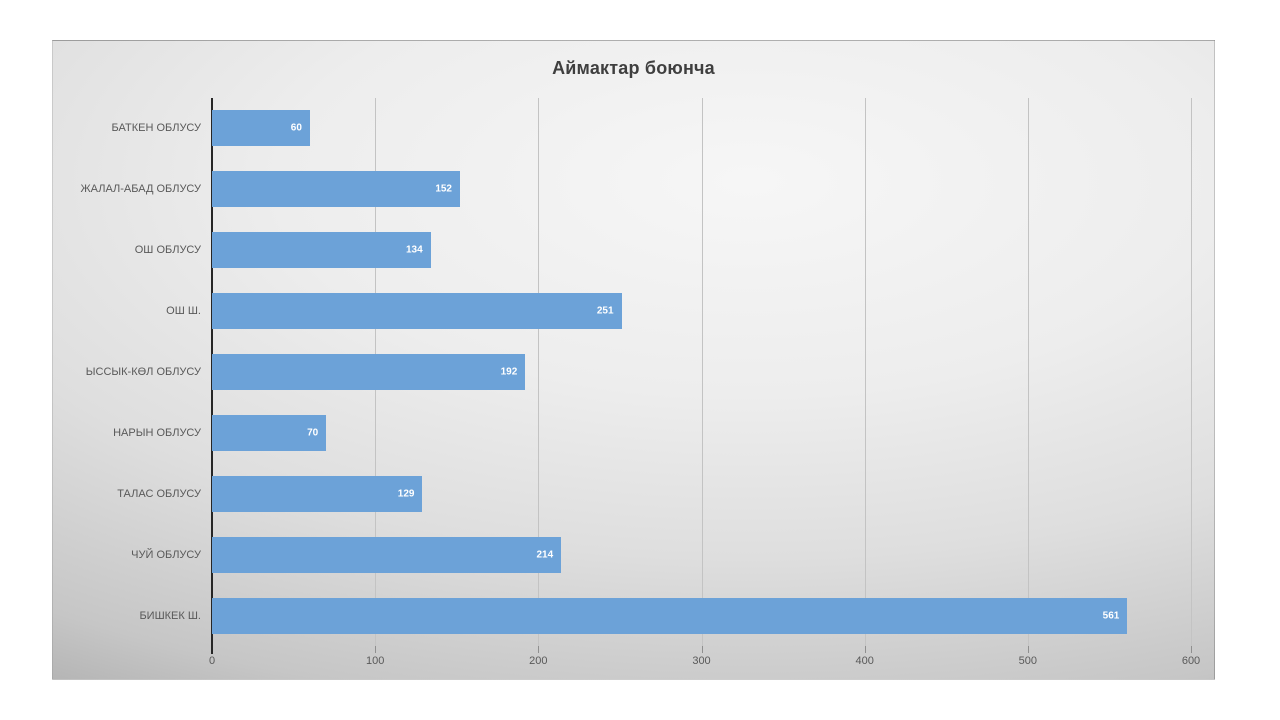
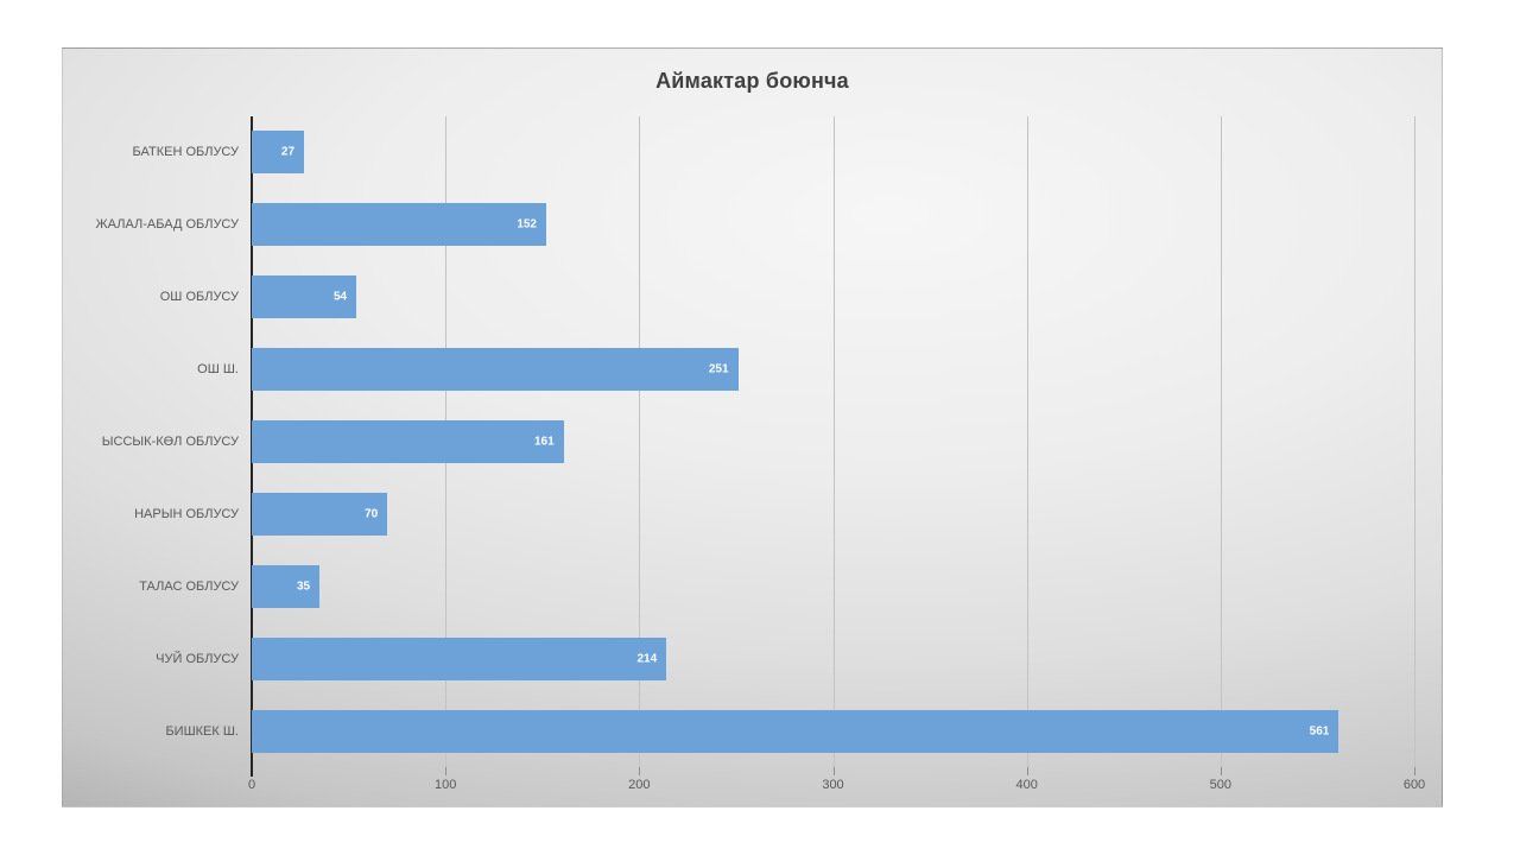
БАТКЕН ОБЛУСУ: 60 -> 27
ОШ ОБЛУСУ: 134 -> 54
ЫССЫК-КӨЛ ОБЛУСУ: 192 -> 161
ТАЛАС ОБЛУСУ: 129 -> 35
